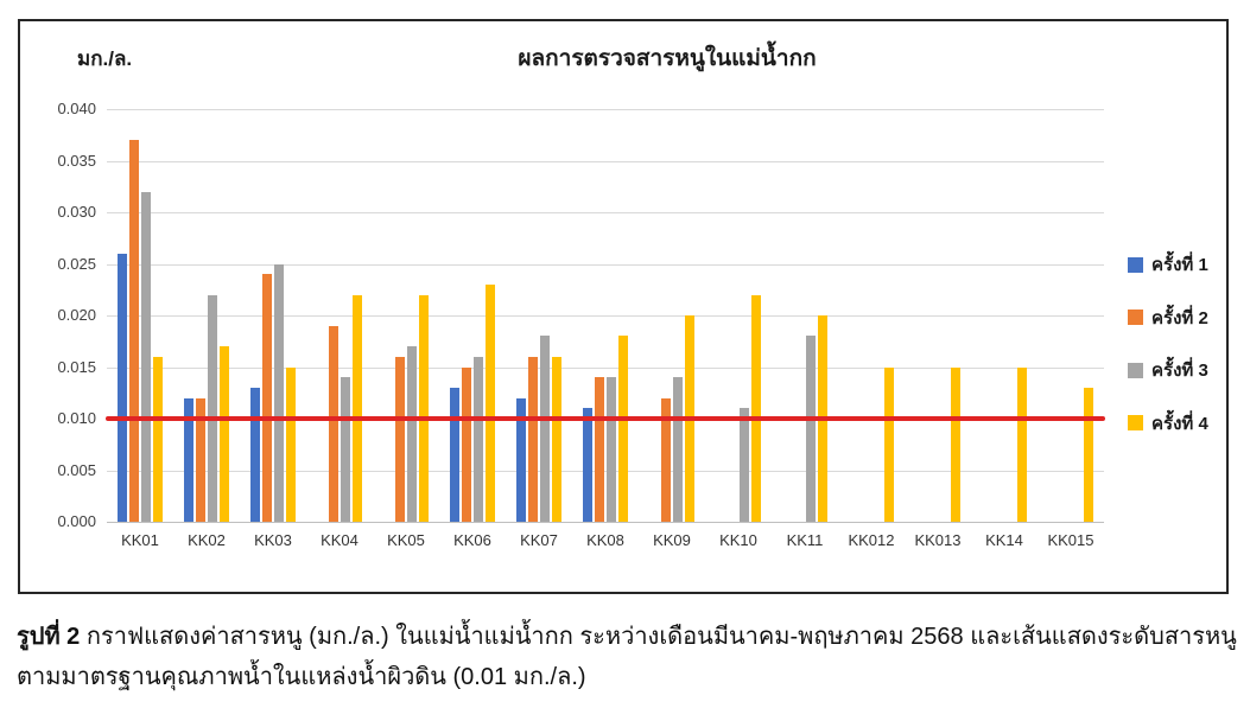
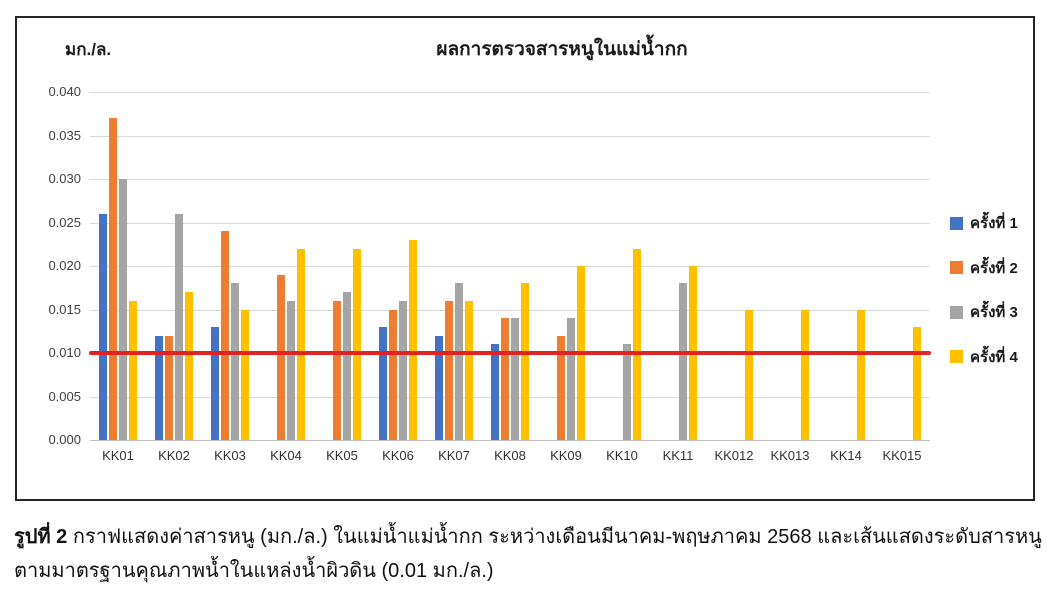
ครั้งที่ 3/KK01: 0.032 -> 0.030
ครั้งที่ 3/KK02: 0.022 -> 0.026
ครั้งที่ 3/KK03: 0.025 -> 0.018
ครั้งที่ 3/KK04: 0.014 -> 0.016
